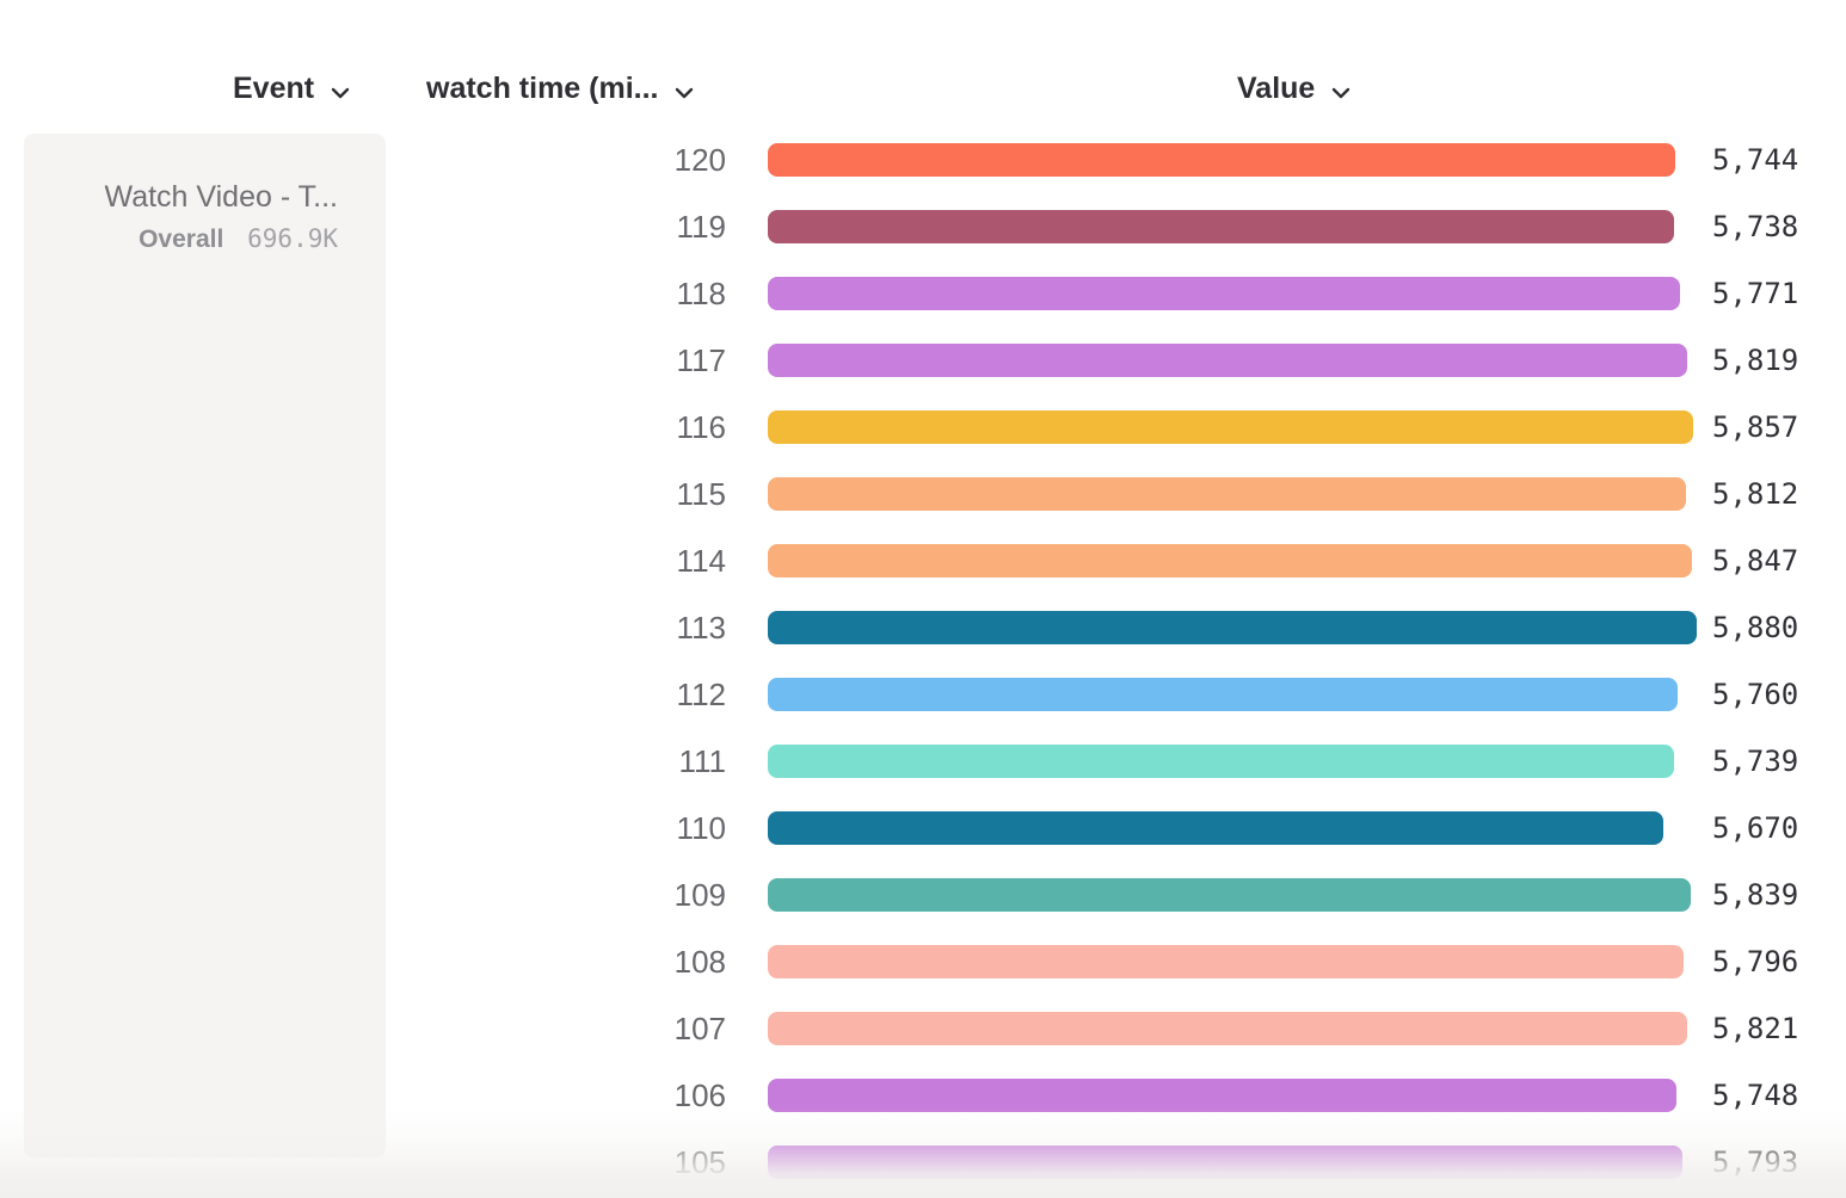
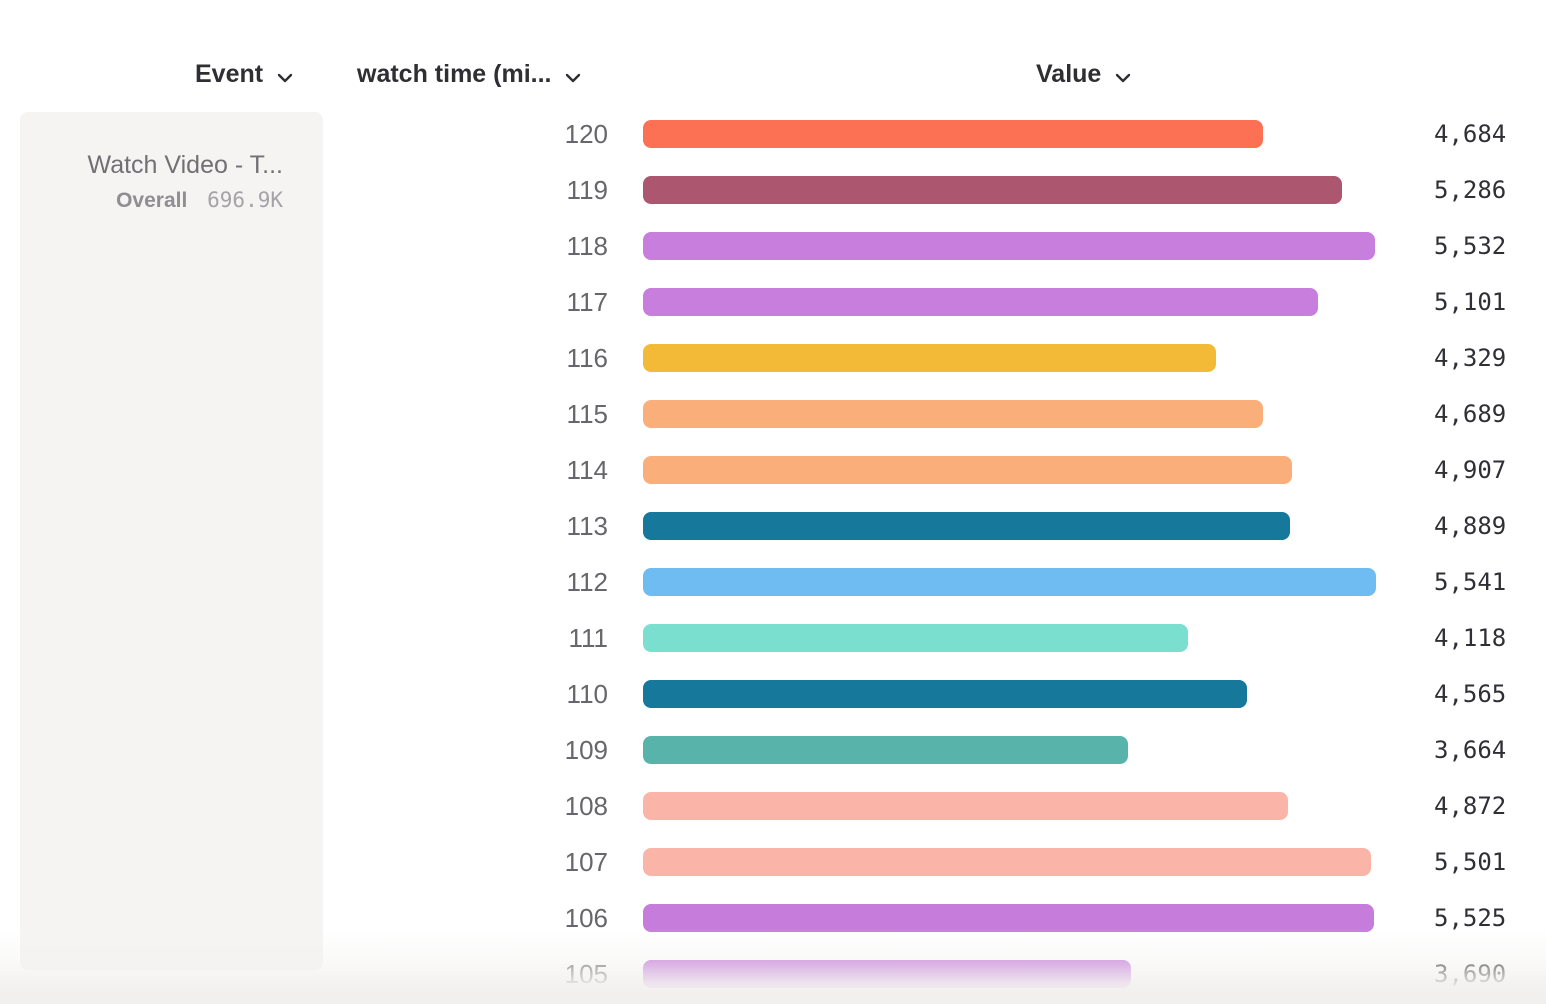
120: 5,744 -> 4,684
119: 5,738 -> 5,286
118: 5,771 -> 5,532
117: 5,819 -> 5,101
116: 5,857 -> 4,329
115: 5,812 -> 4,689
114: 5,847 -> 4,907
113: 5,880 -> 4,889
112: 5,760 -> 5,541
111: 5,739 -> 4,118
110: 5,670 -> 4,565
109: 5,839 -> 3,664
108: 5,796 -> 4,872
107: 5,821 -> 5,501
106: 5,748 -> 5,525
105: 5,793 -> 3,690
